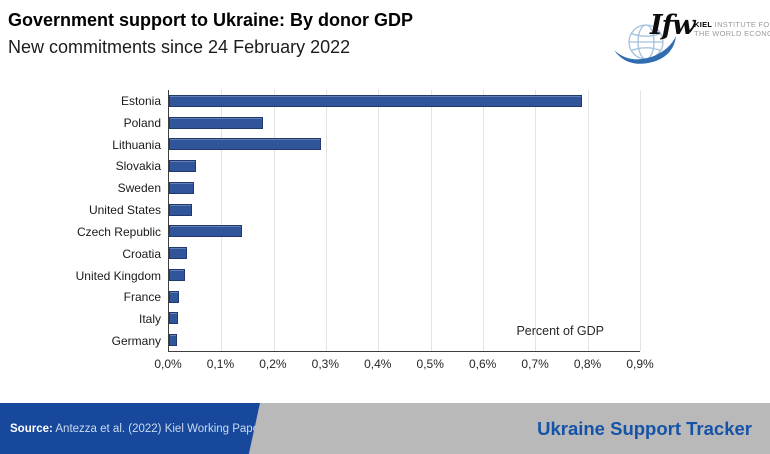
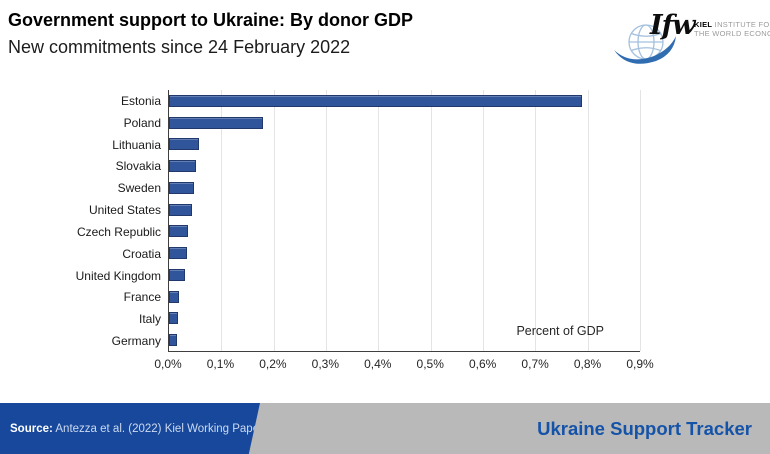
Lithuania: 0,29% -> 0,06%
Czech Republic: 0,14% -> 0,04%
